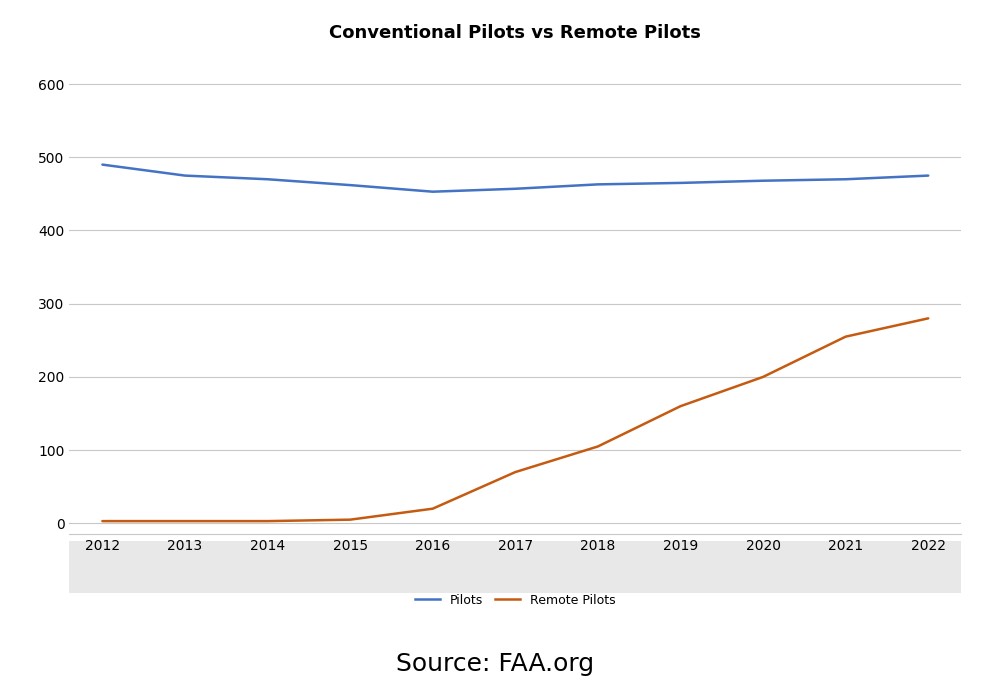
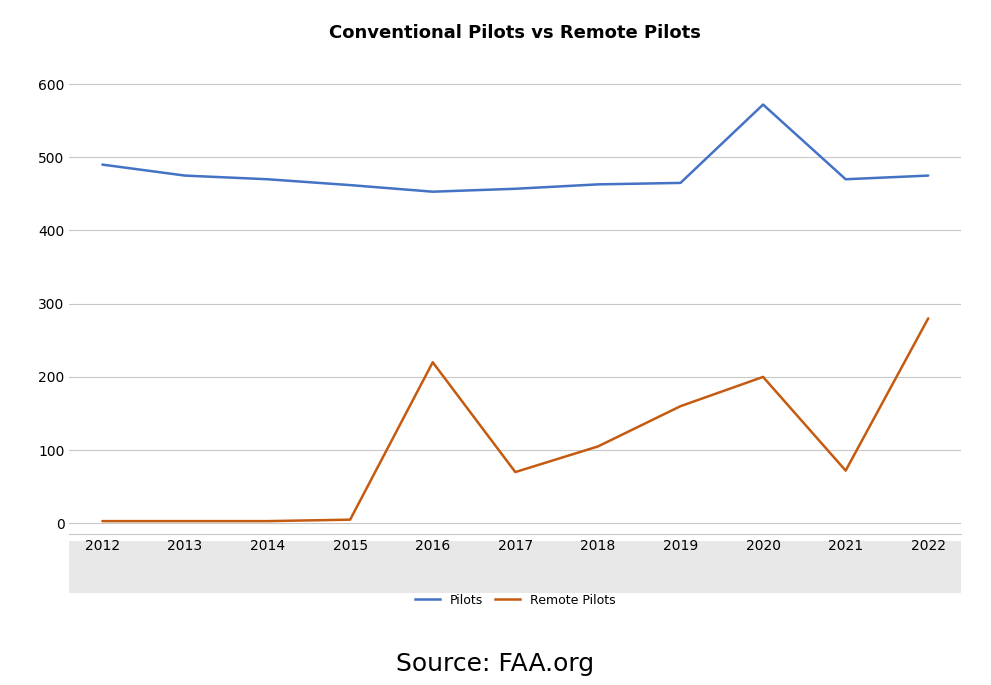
Remote Pilots/2016: 20 -> 220
Pilots/2020: 468 -> 572
Remote Pilots/2021: 255 -> 72
